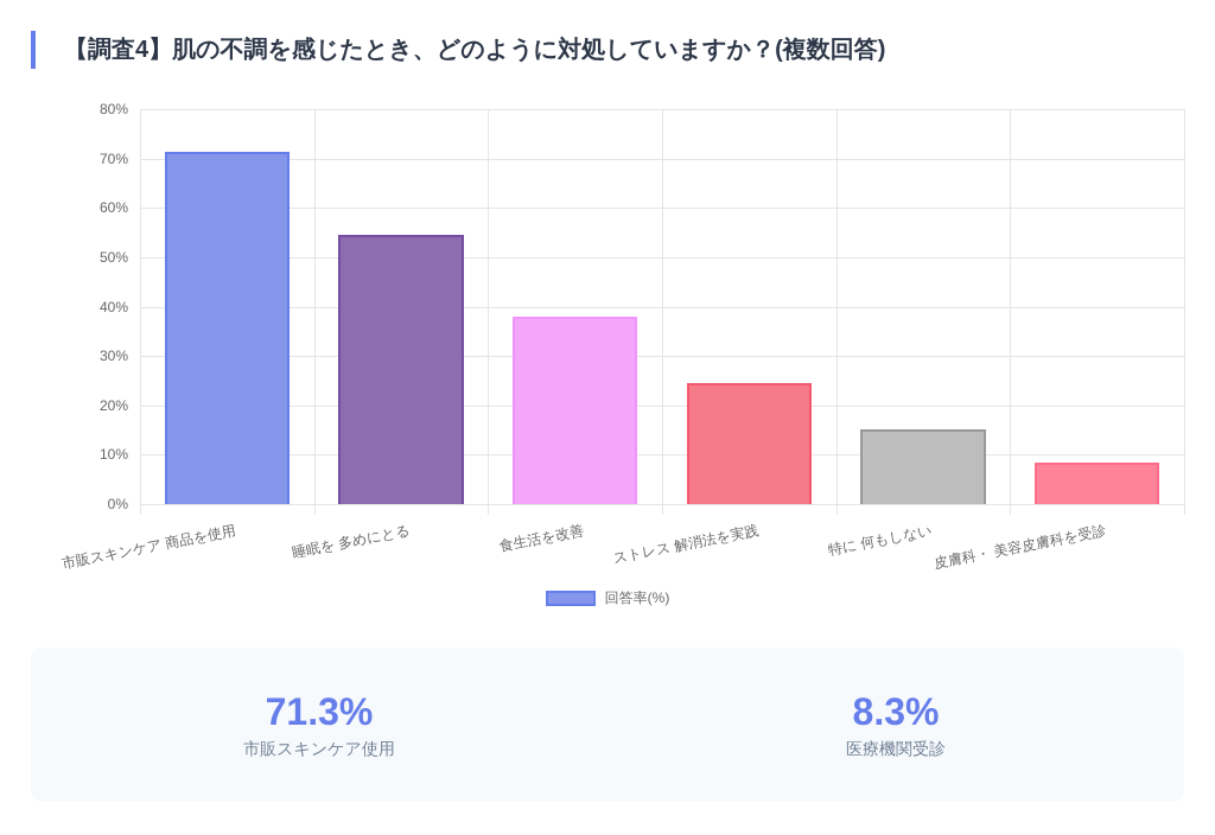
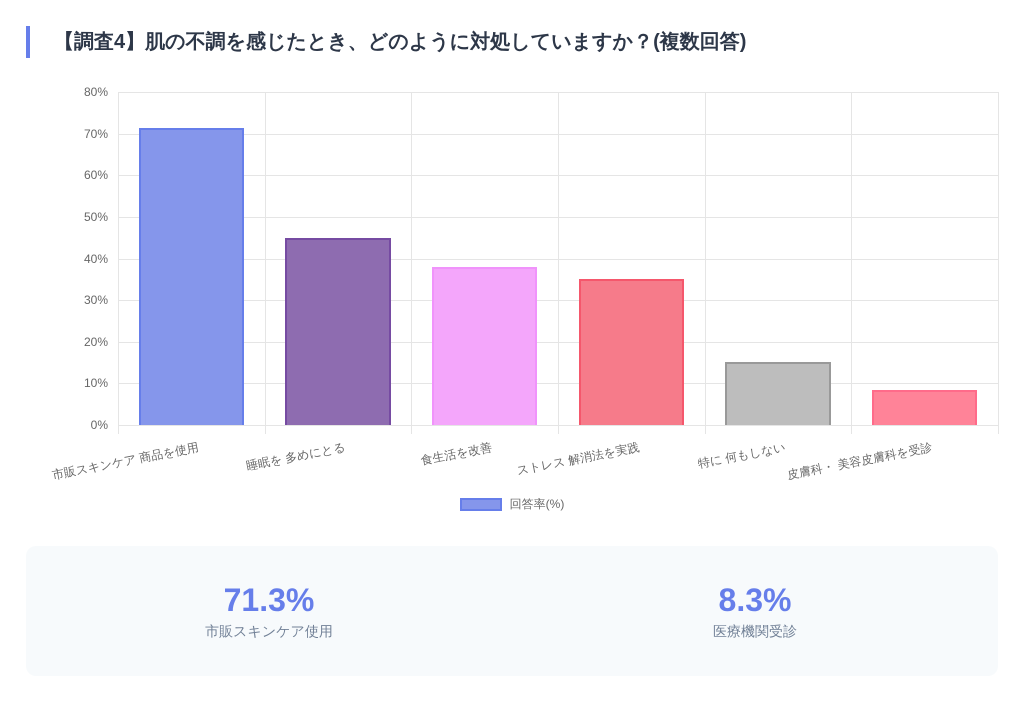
睡眠を 多めにとる: 55% -> 45%
ストレス 解消法を実践: 24% -> 35%
